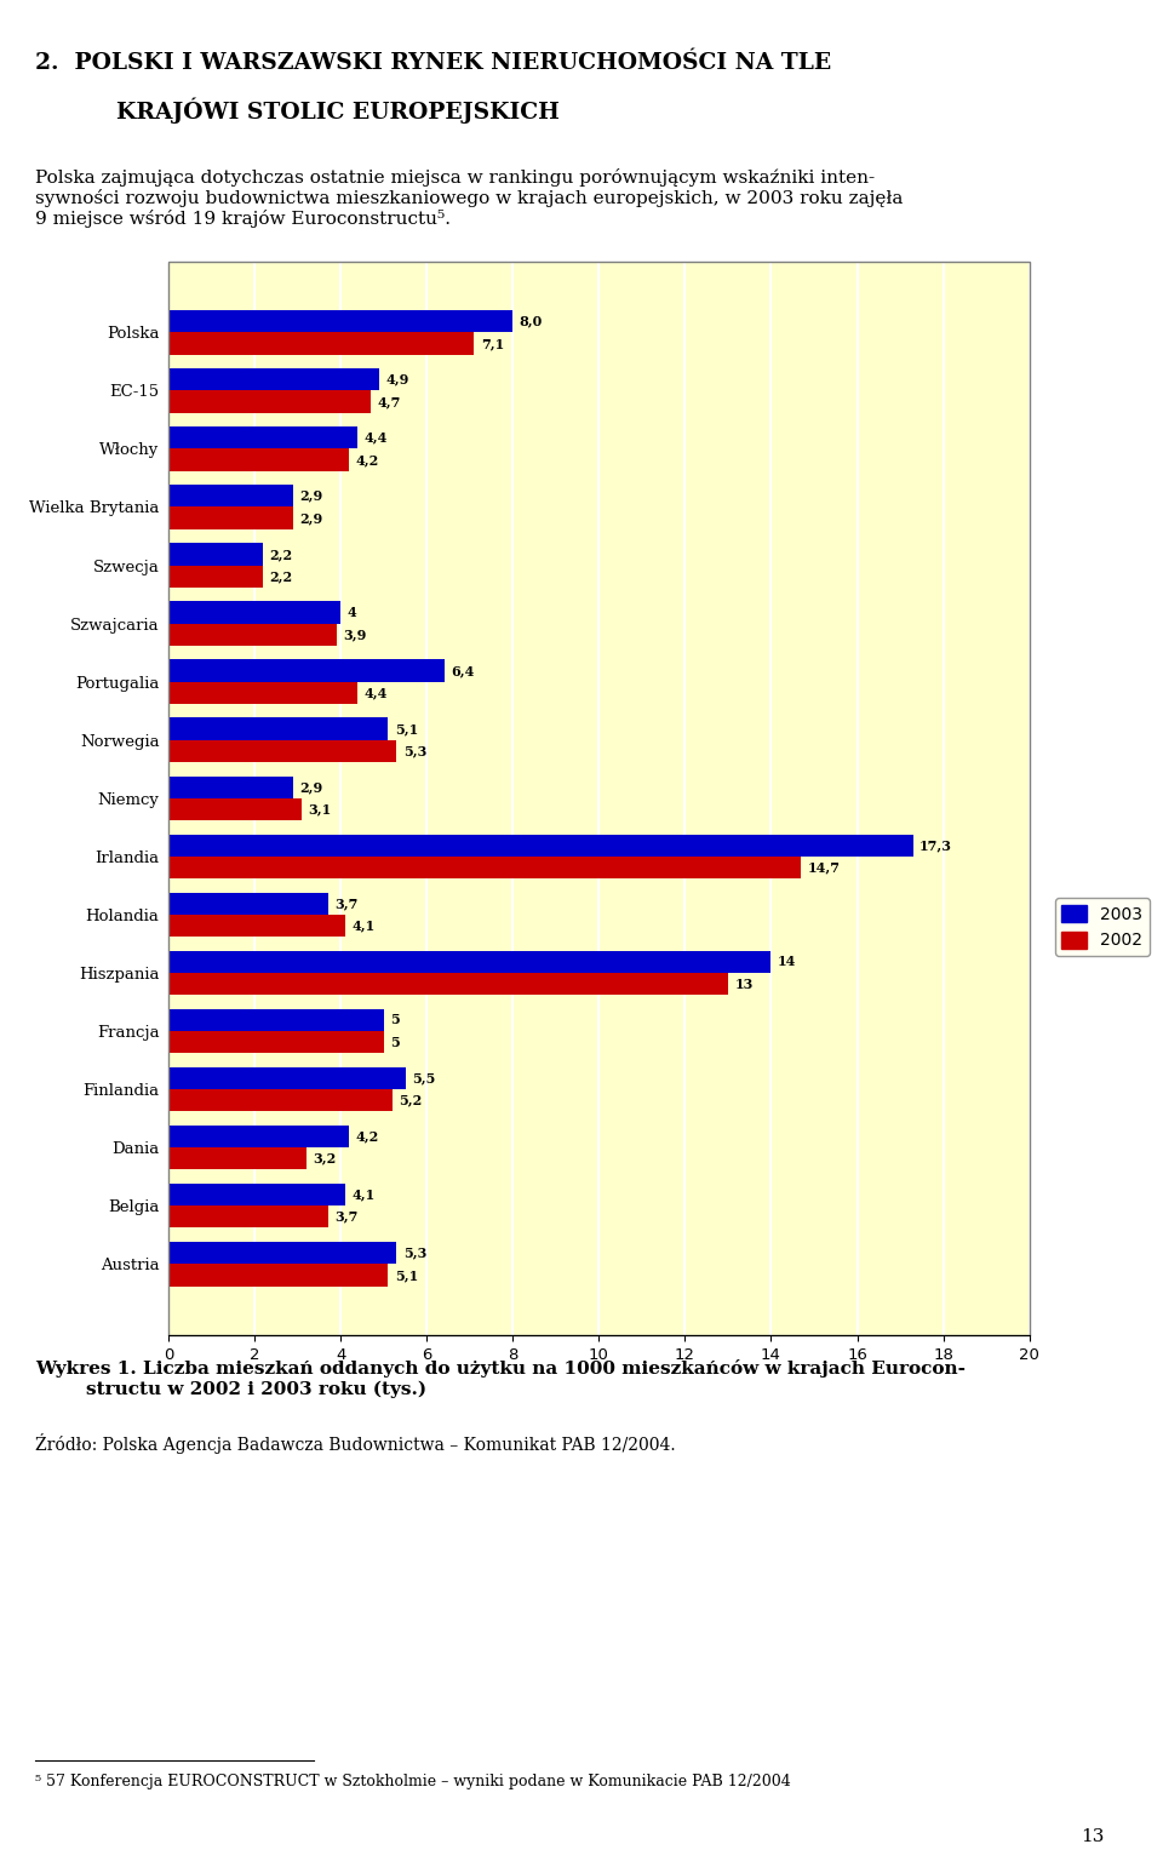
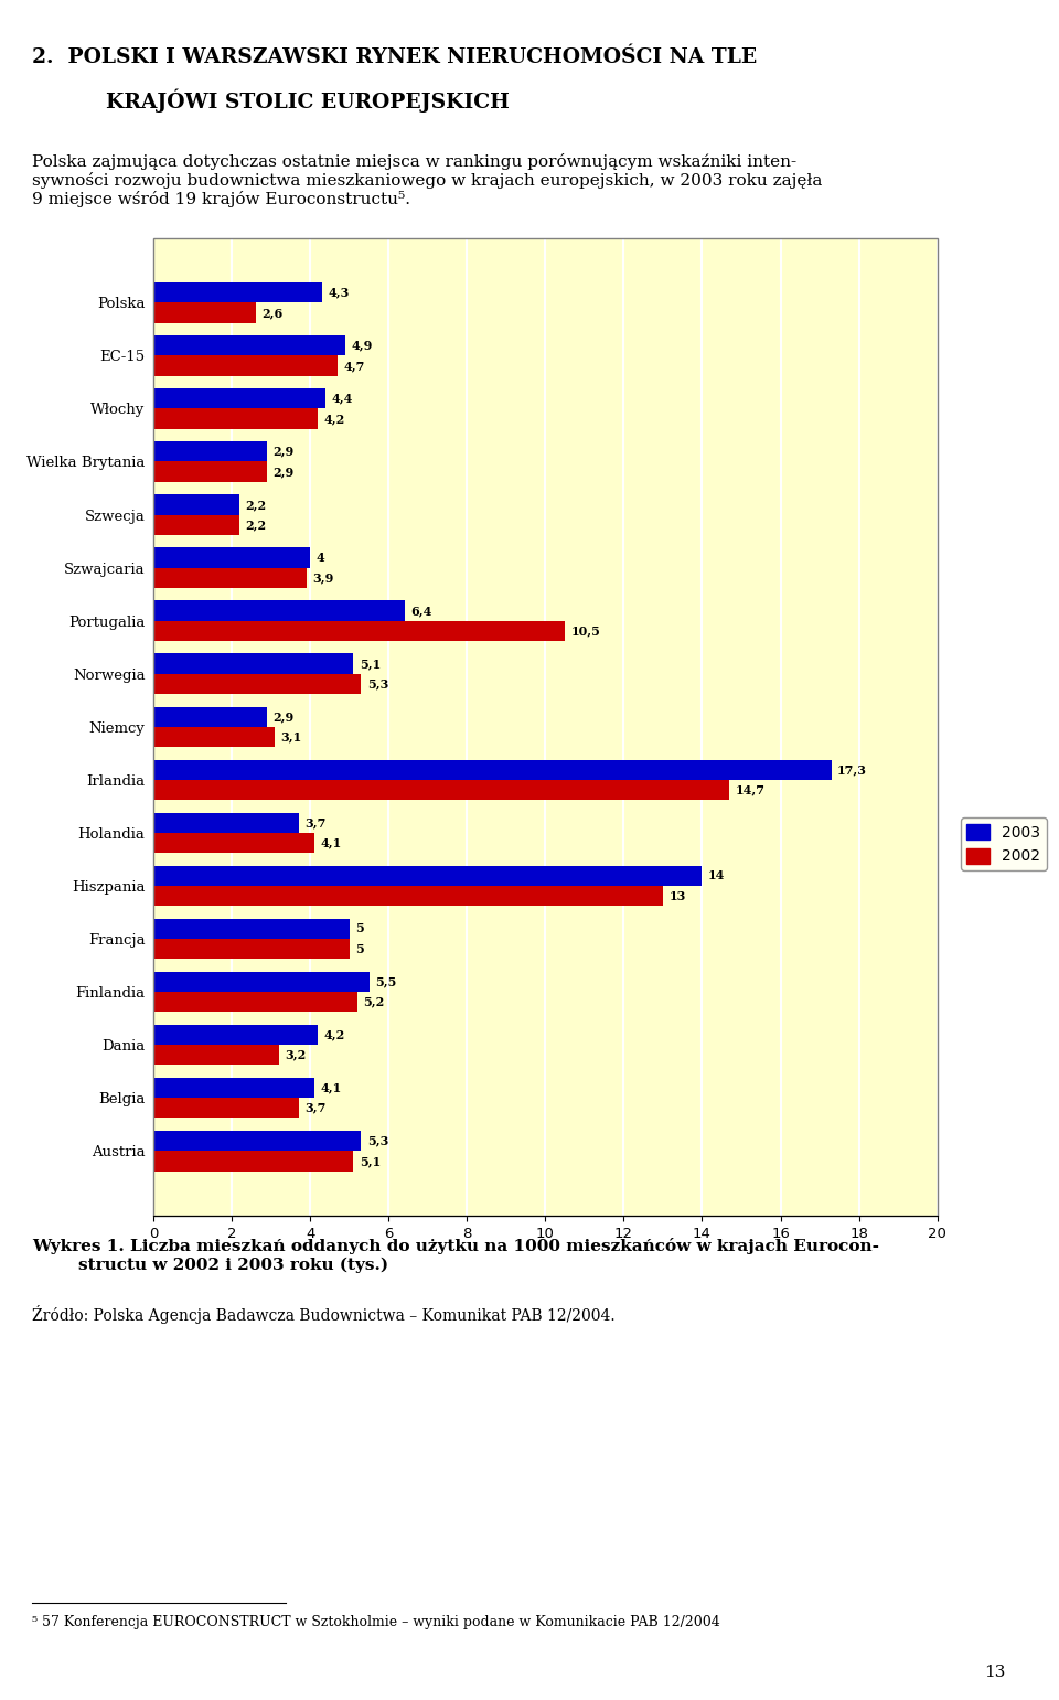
2003/Polska: 8,0 -> 4,3
2002/Polska: 7,1 -> 2,6
2002/Portugalia: 4,4 -> 10,5
